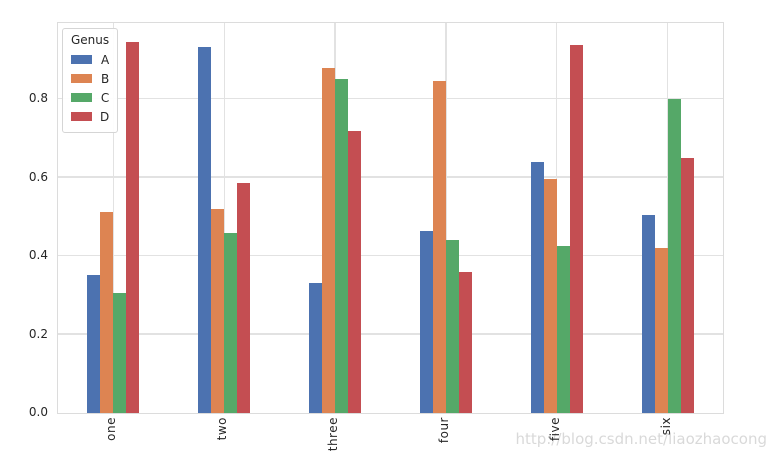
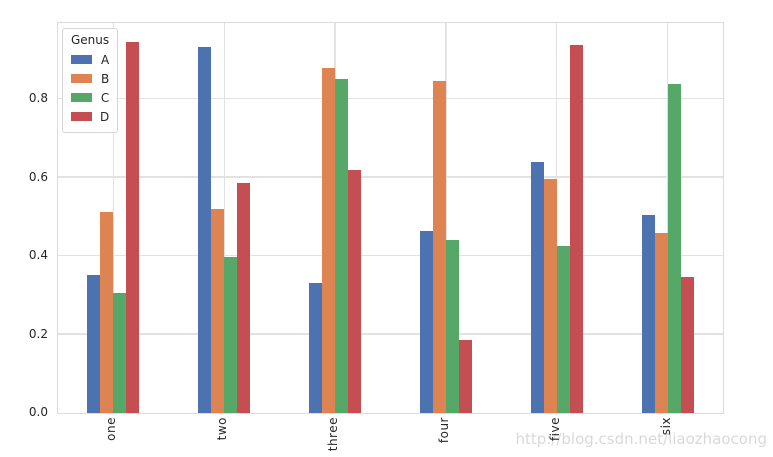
C/two: 0.46 -> 0.40
D/three: 0.72 -> 0.62
D/four: 0.36 -> 0.19
B/six: 0.42 -> 0.46
C/six: 0.80 -> 0.84
D/six: 0.65 -> 0.35
